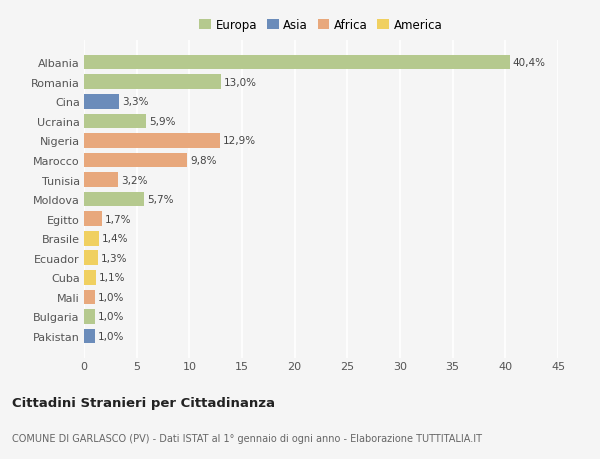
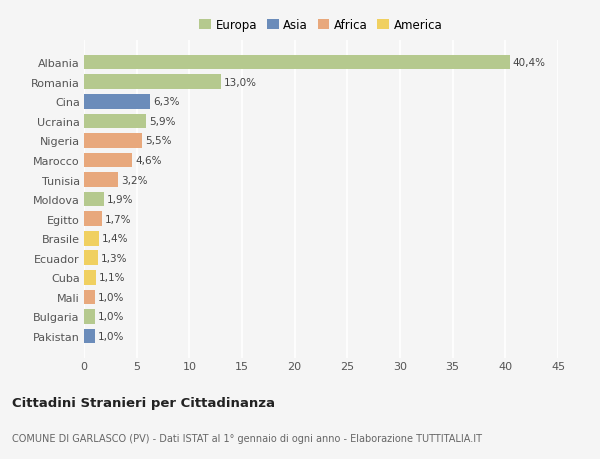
Cina: 3,3% -> 6,3%
Nigeria: 12,9% -> 5,5%
Marocco: 9,8% -> 4,6%
Moldova: 5,7% -> 1,9%
